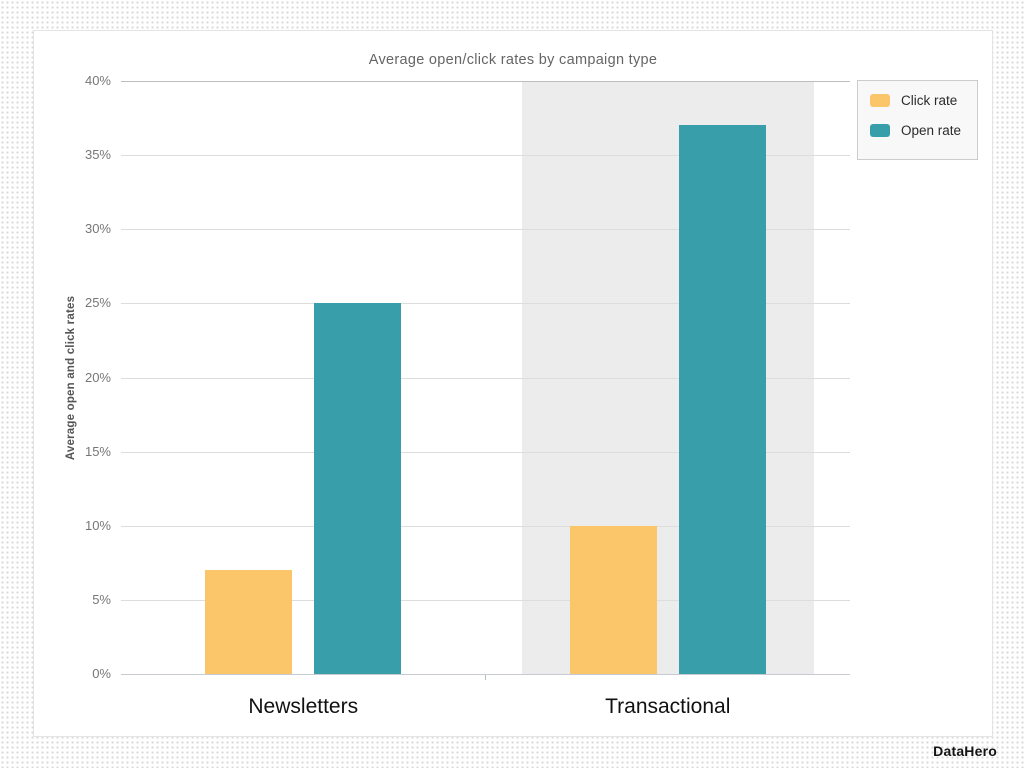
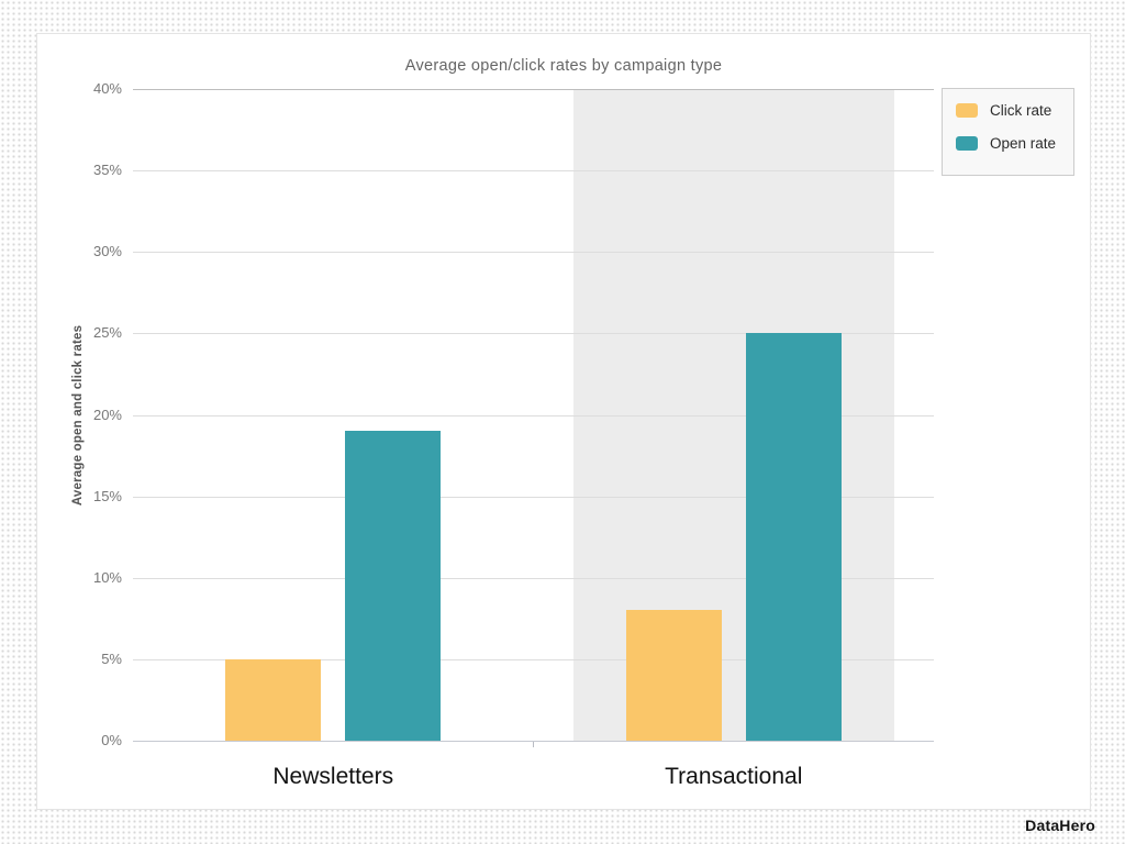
Click rate/Newsletters: 7% -> 5%
Open rate/Newsletters: 25% -> 19%
Click rate/Transactional: 10% -> 8%
Open rate/Transactional: 37% -> 25%
